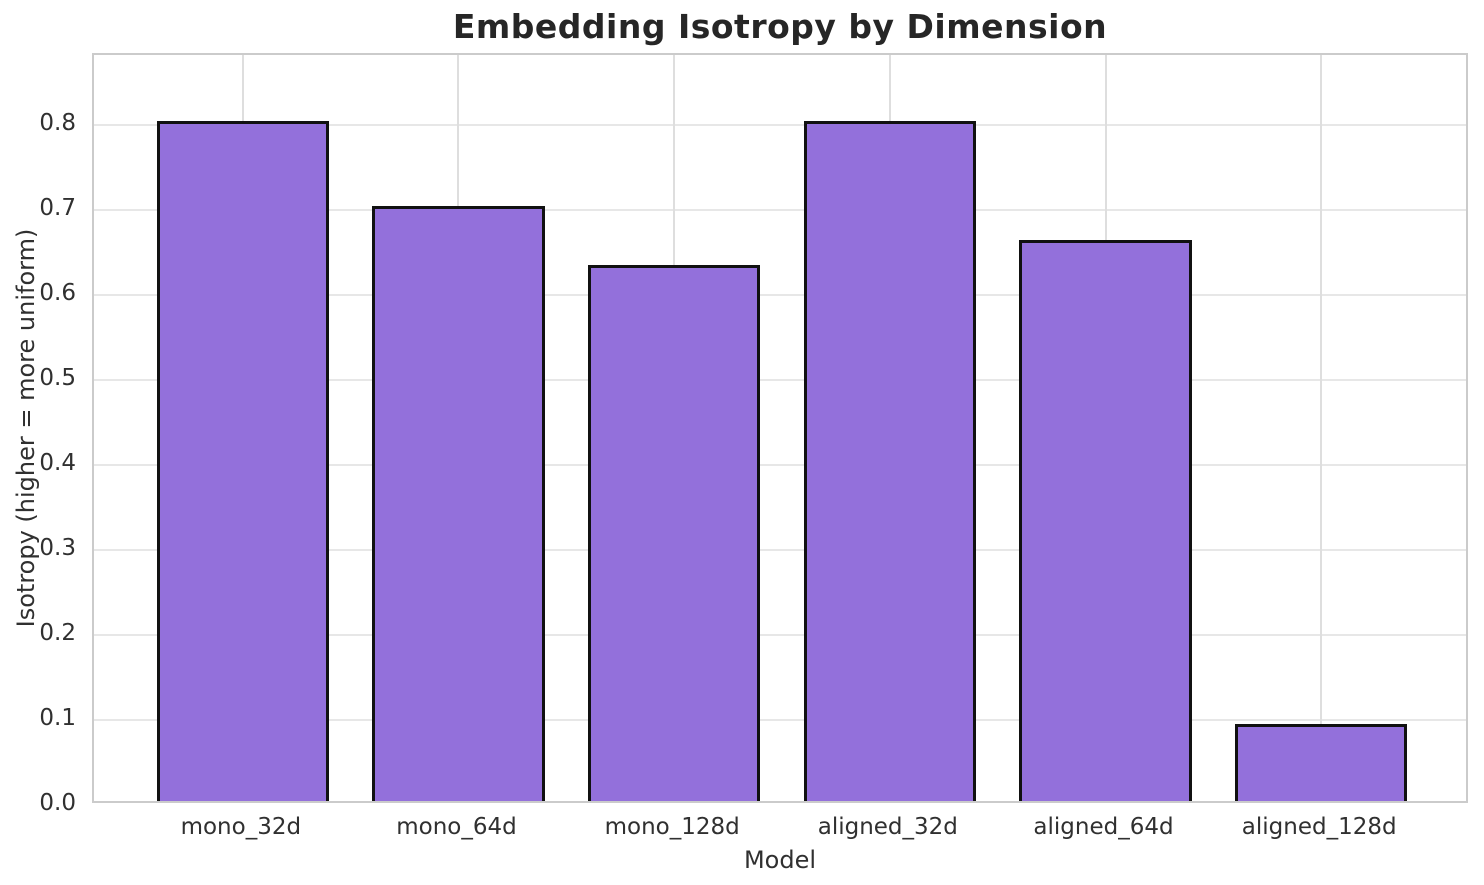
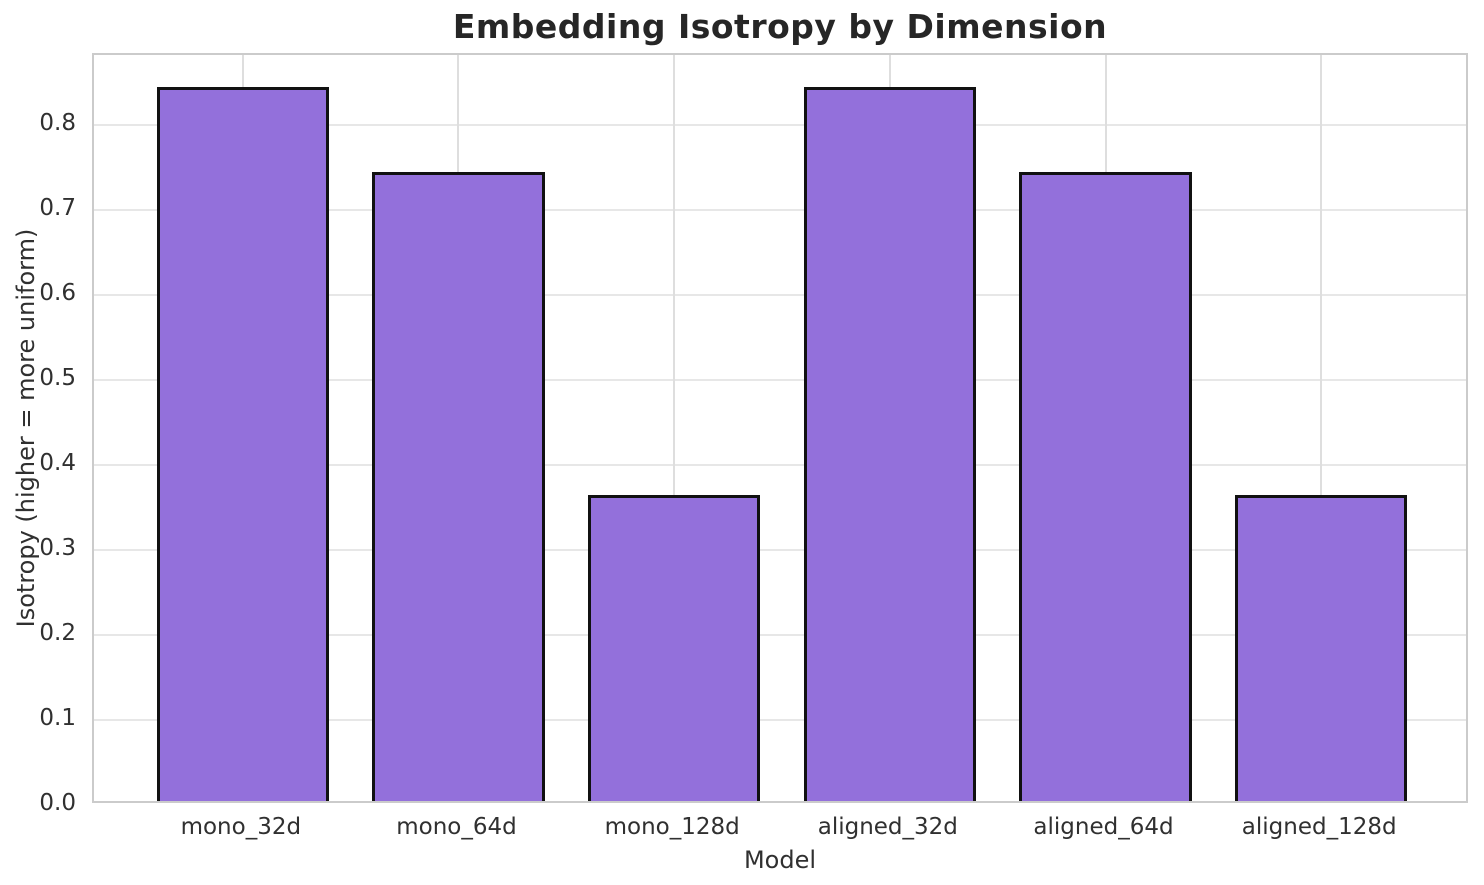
mono_32d: 0.80 -> 0.84
mono_64d: 0.70 -> 0.74
mono_128d: 0.63 -> 0.36
aligned_32d: 0.80 -> 0.84
aligned_64d: 0.66 -> 0.74
aligned_128d: 0.09 -> 0.36
